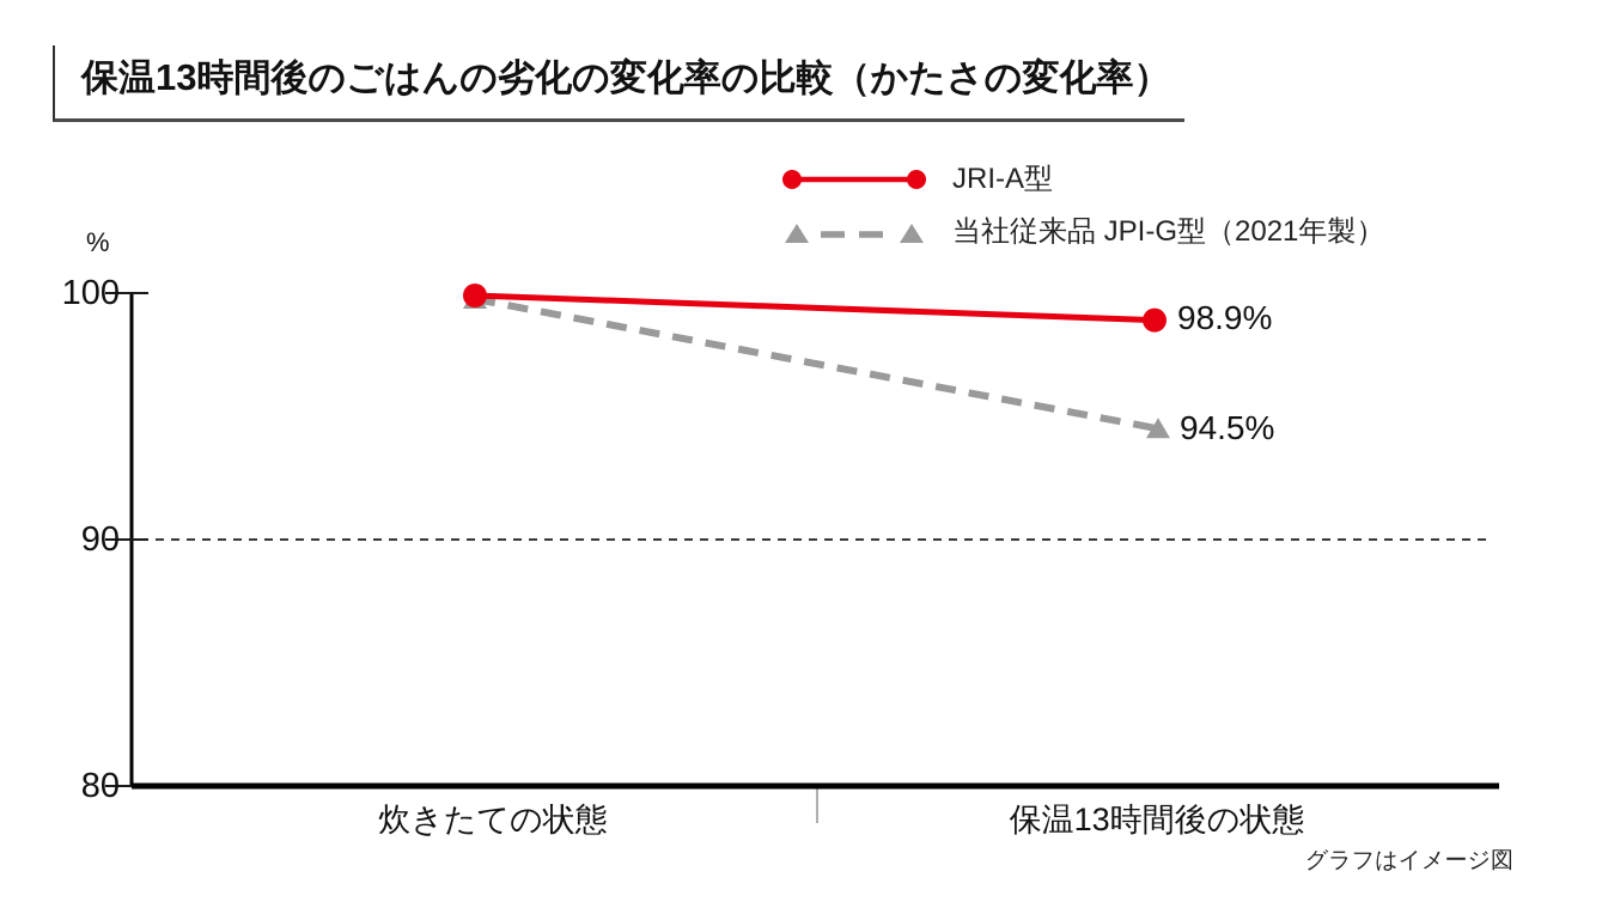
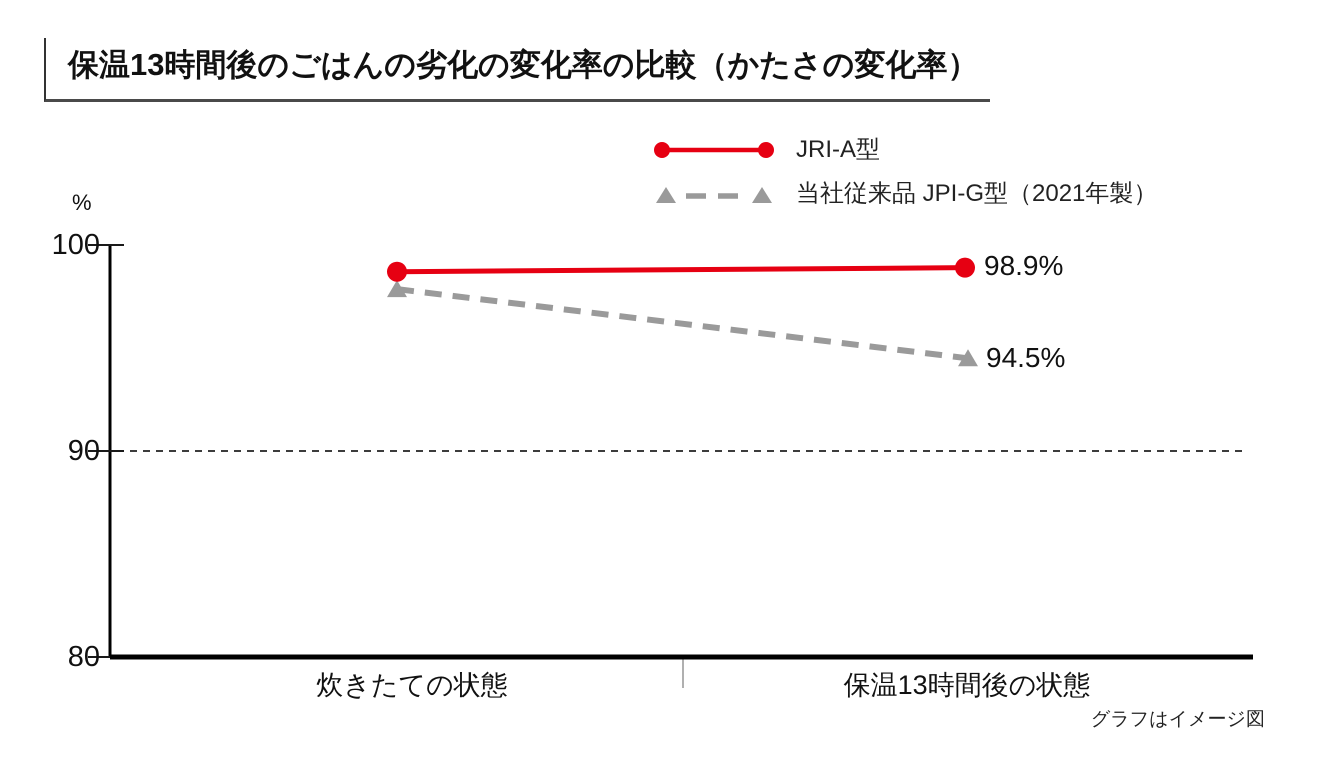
JRI-A型/炊きたての状態: 100.0 -> 98.8
当社従来品 JPI-G型（2021年製）/炊きたての状態: 100.0 -> 98.1
